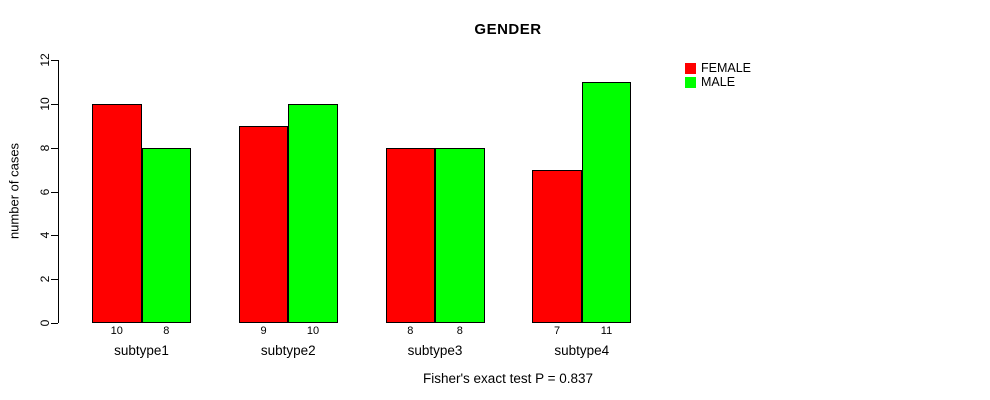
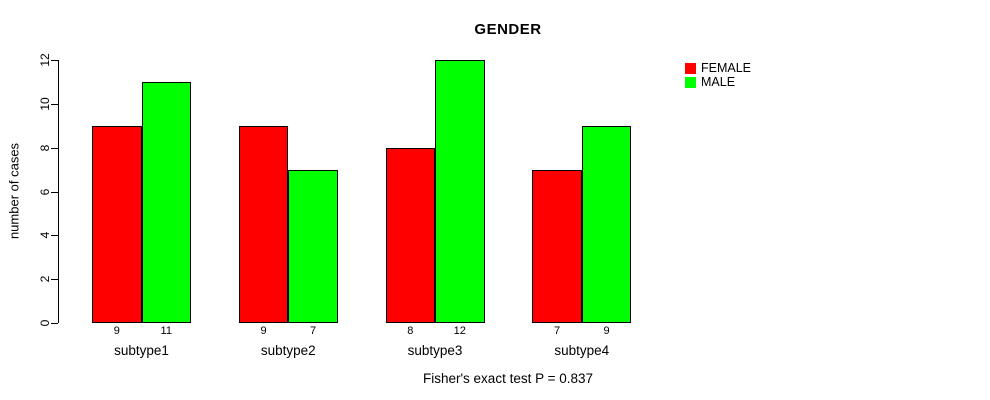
FEMALE/subtype1: 10 -> 9
MALE/subtype1: 8 -> 11
MALE/subtype2: 10 -> 7
MALE/subtype3: 8 -> 12
MALE/subtype4: 11 -> 9
